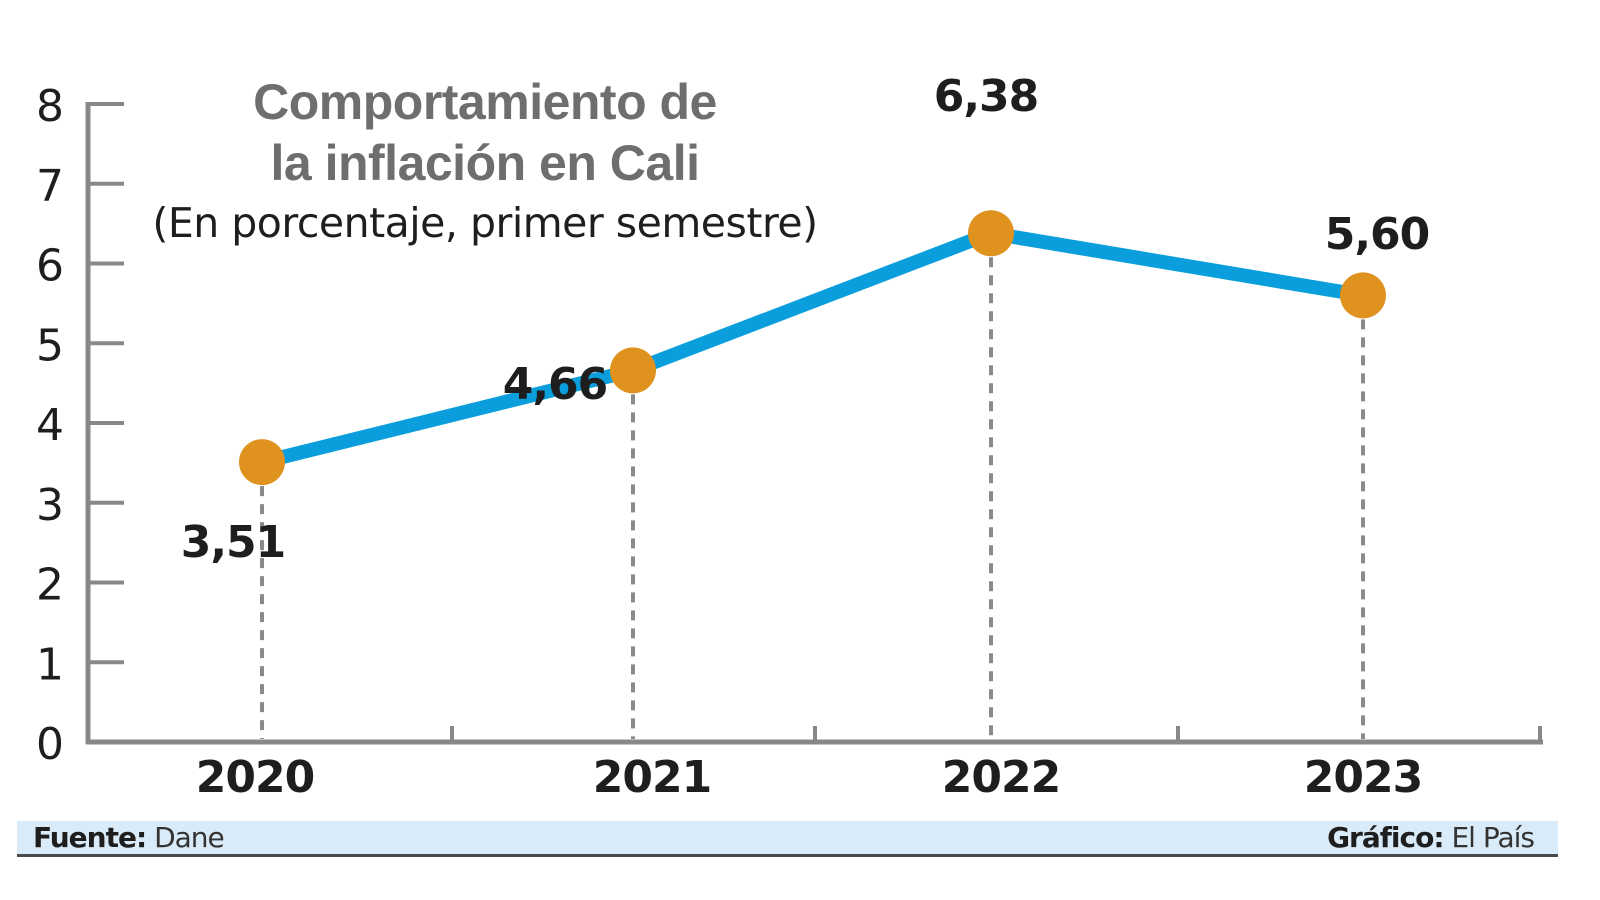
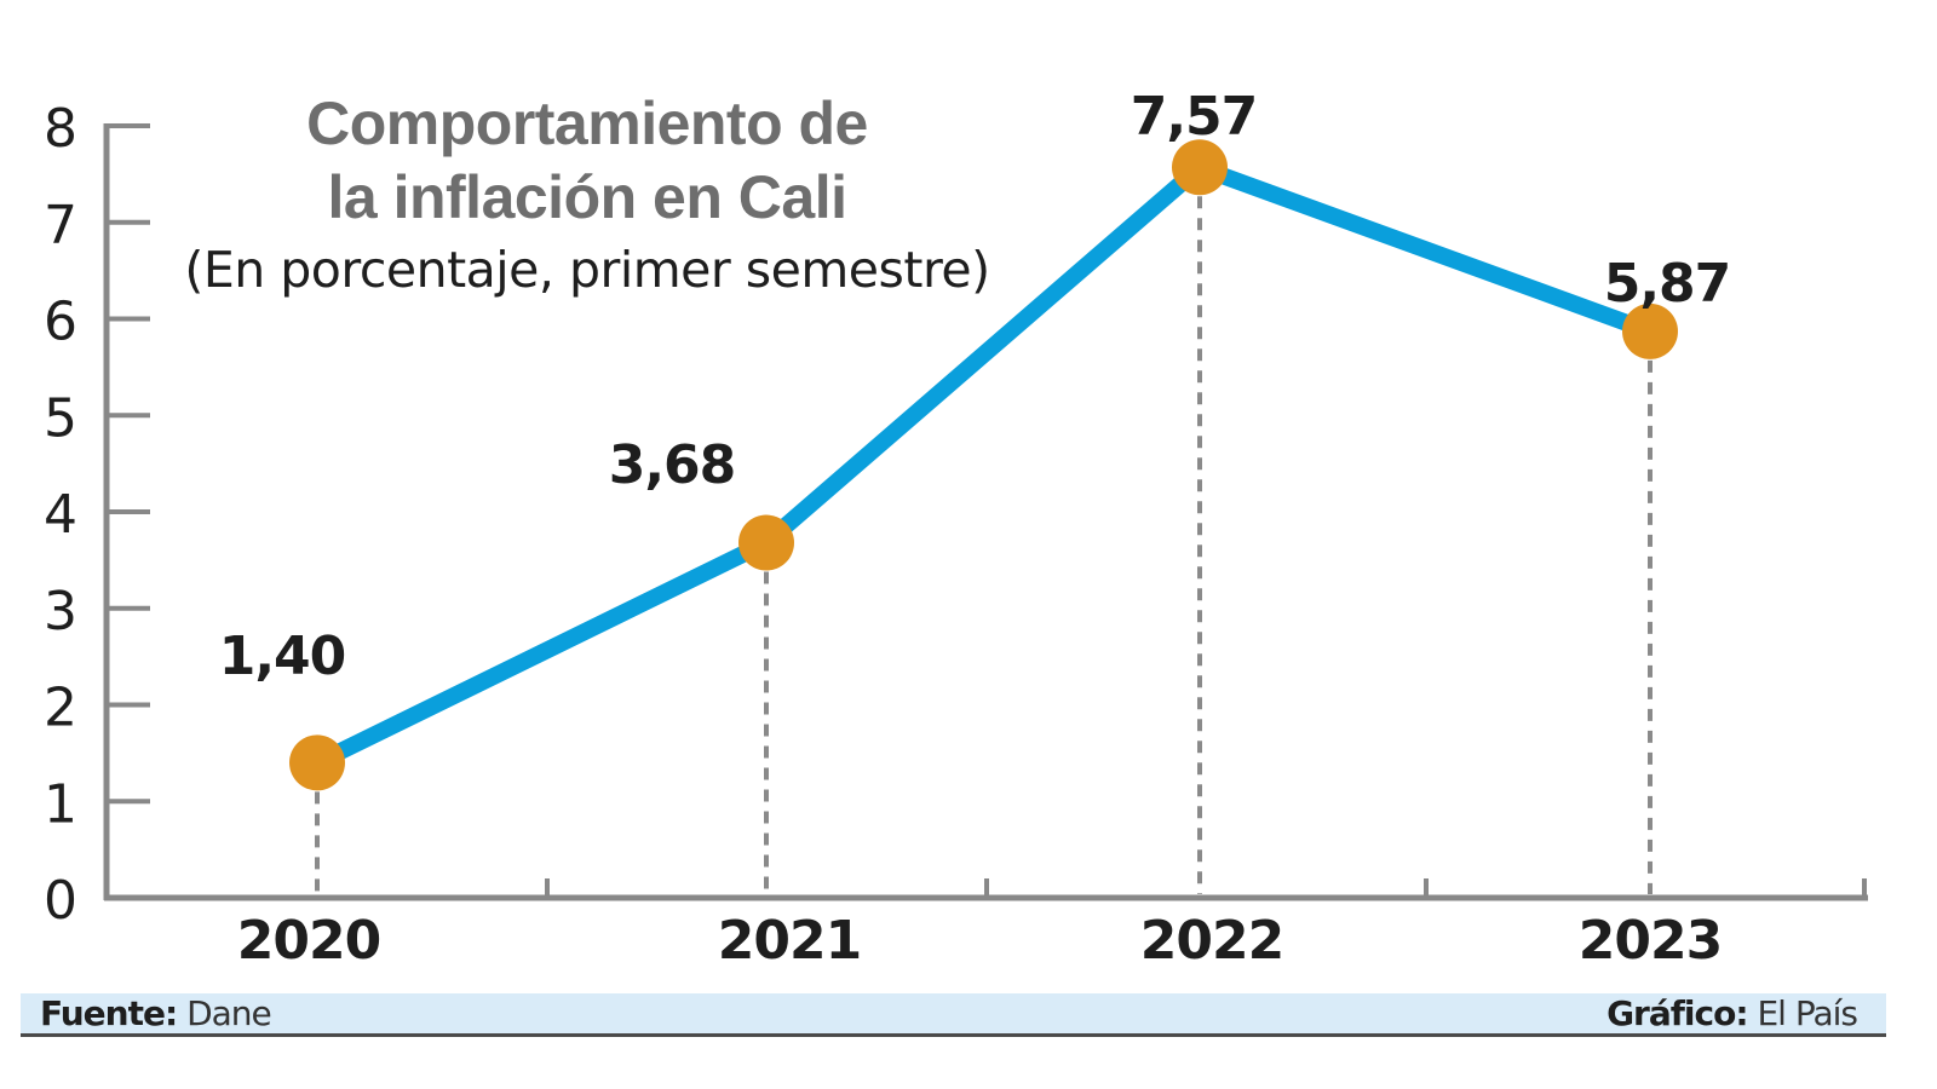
2020: 3,51 -> 1,40
2021: 4,66 -> 3,68
2022: 6,38 -> 7,57
2023: 5,60 -> 5,87
